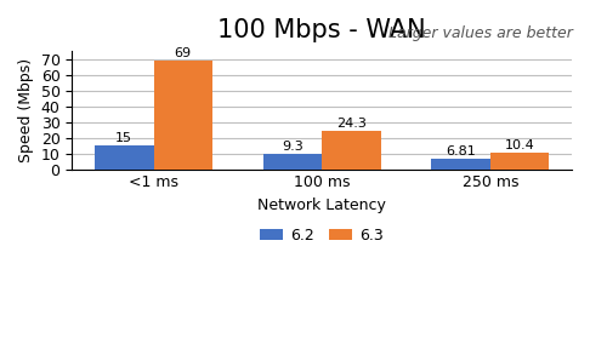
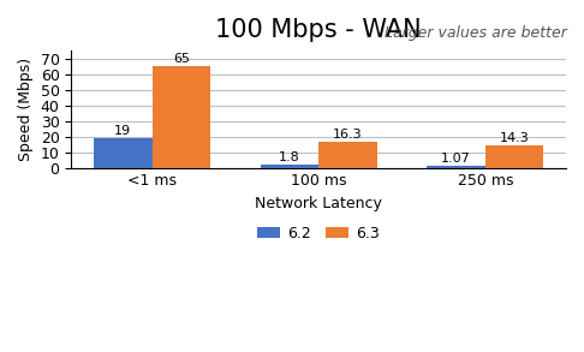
6.2/<1 ms: 15 -> 19
6.3/<1 ms: 69 -> 65
6.2/100 ms: 9.3 -> 1.8
6.3/100 ms: 24.3 -> 16.3
6.2/250 ms: 6.81 -> 1.07
6.3/250 ms: 10.4 -> 14.3
